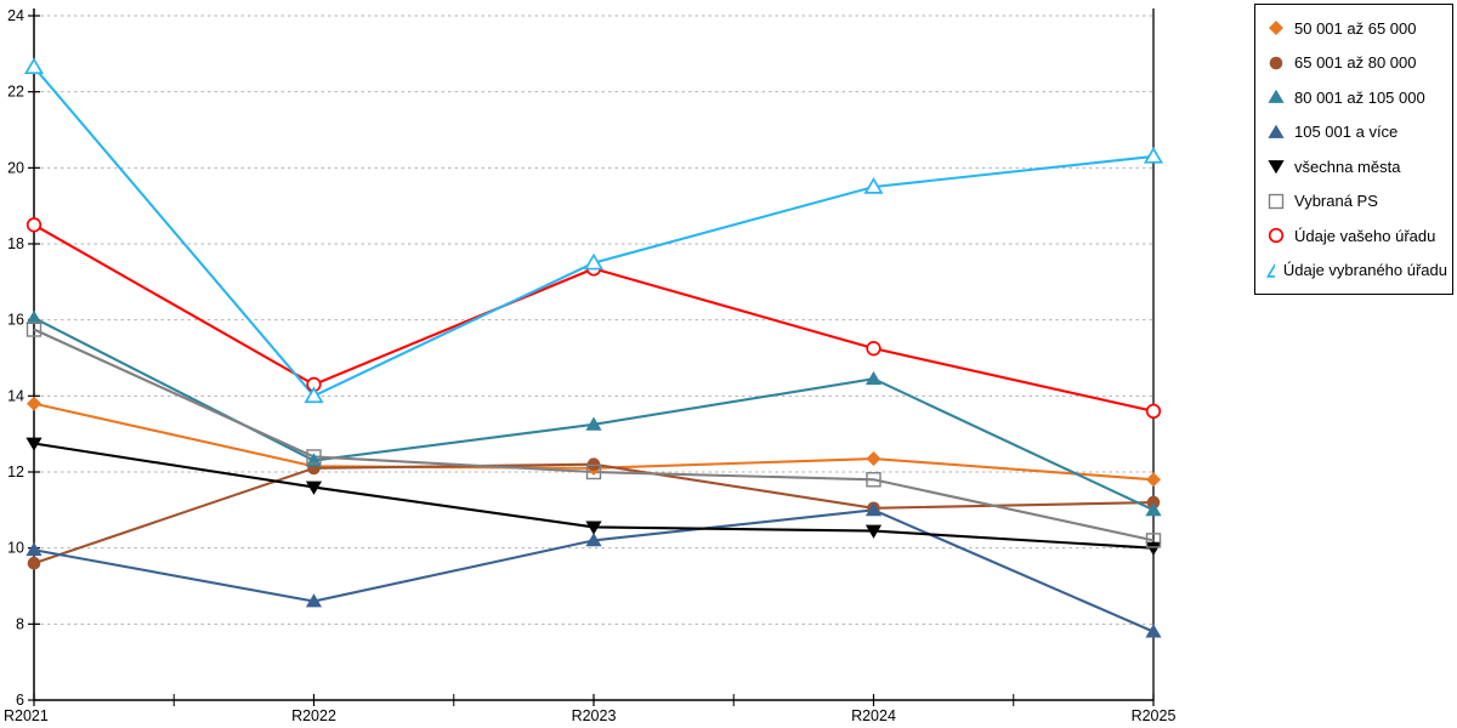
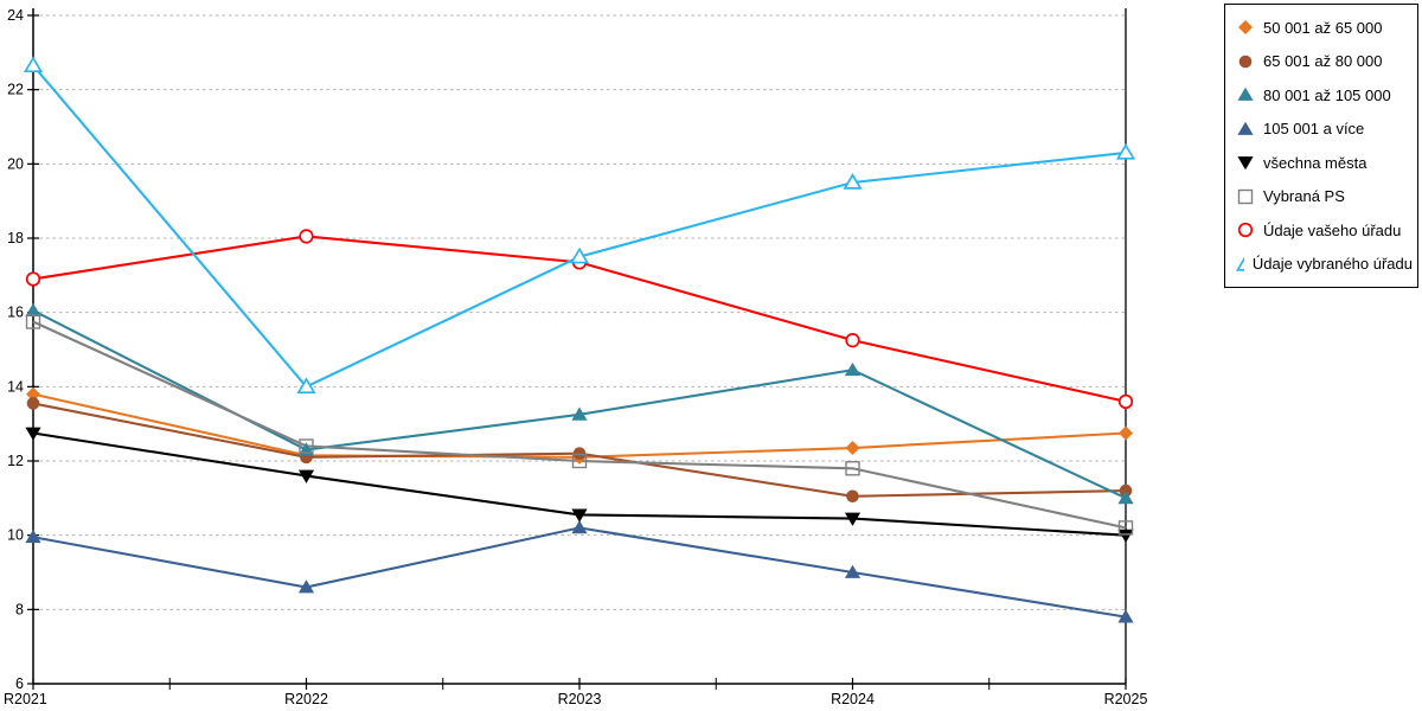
65 001 až 80 000/R2021: 9.6 -> 13.6
Údaje vašeho úřadu/R2021: 18.5 -> 16.9
Údaje vašeho úřadu/R2022: 14.3 -> 18.1
105 001 a více/R2024: 11.0 -> 9.0
50 001 až 65 000/R2025: 11.8 -> 12.8
